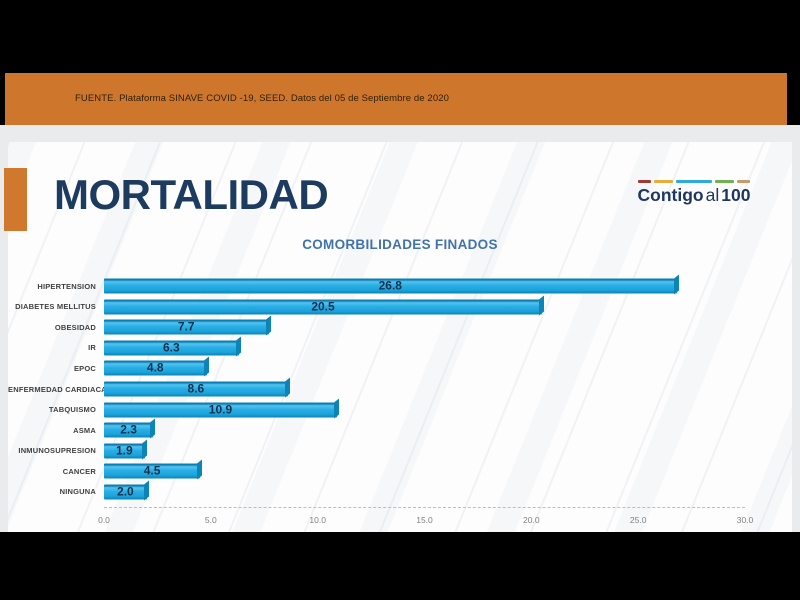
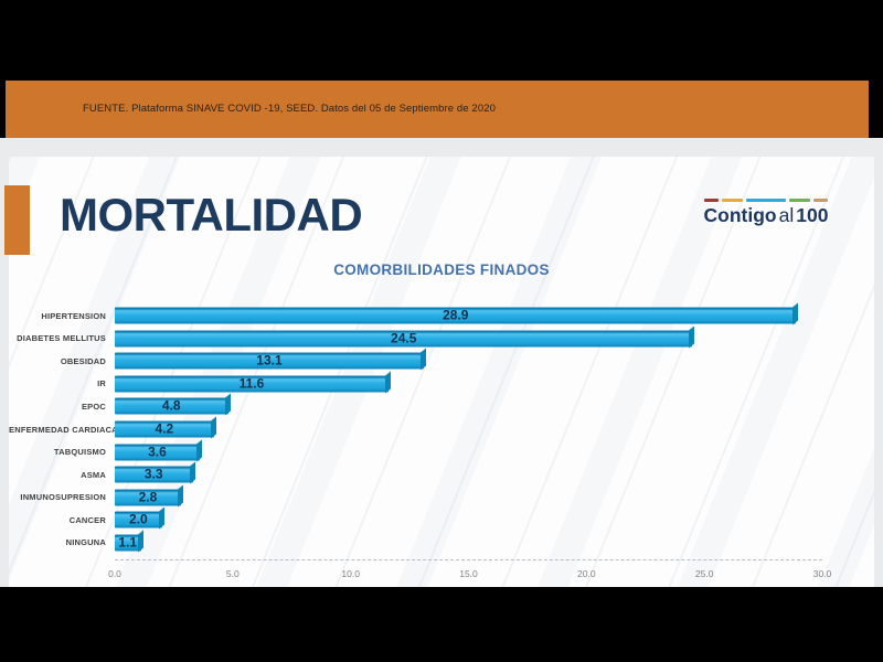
HIPERTENSION: 26.8 -> 28.9
DIABETES MELLITUS: 20.5 -> 24.5
OBESIDAD: 7.7 -> 13.1
IR: 6.3 -> 11.6
ENFERMEDAD CARDIACA: 8.6 -> 4.2
TABQUISMO: 10.9 -> 3.6
ASMA: 2.3 -> 3.3
INMUNOSUPRESION: 1.9 -> 2.8
CANCER: 4.5 -> 2.0
NINGUNA: 2.0 -> 1.1
